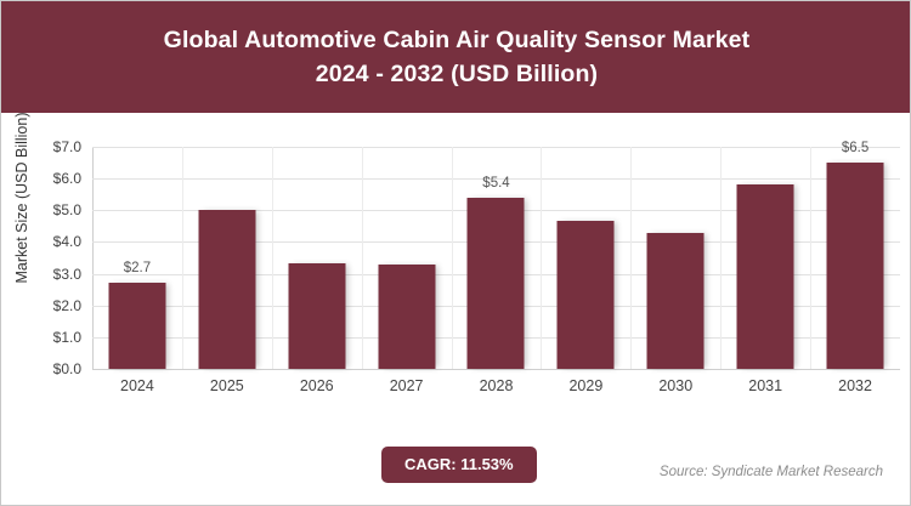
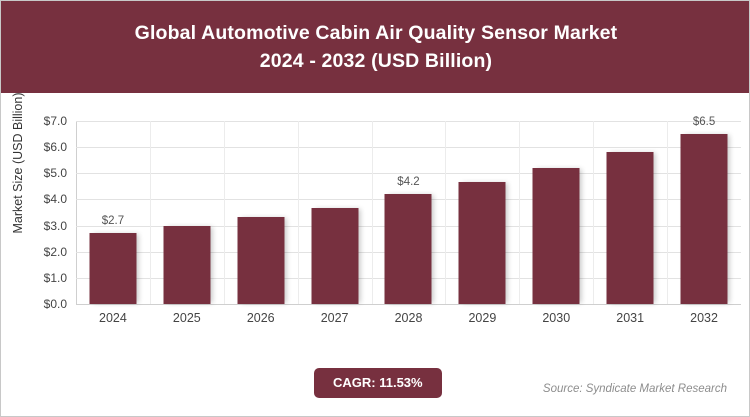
2025: $5.0 -> $3.0
2027: $3.3 -> $3.7
2028: $5.4 -> $4.2
2030: $4.3 -> $5.2
